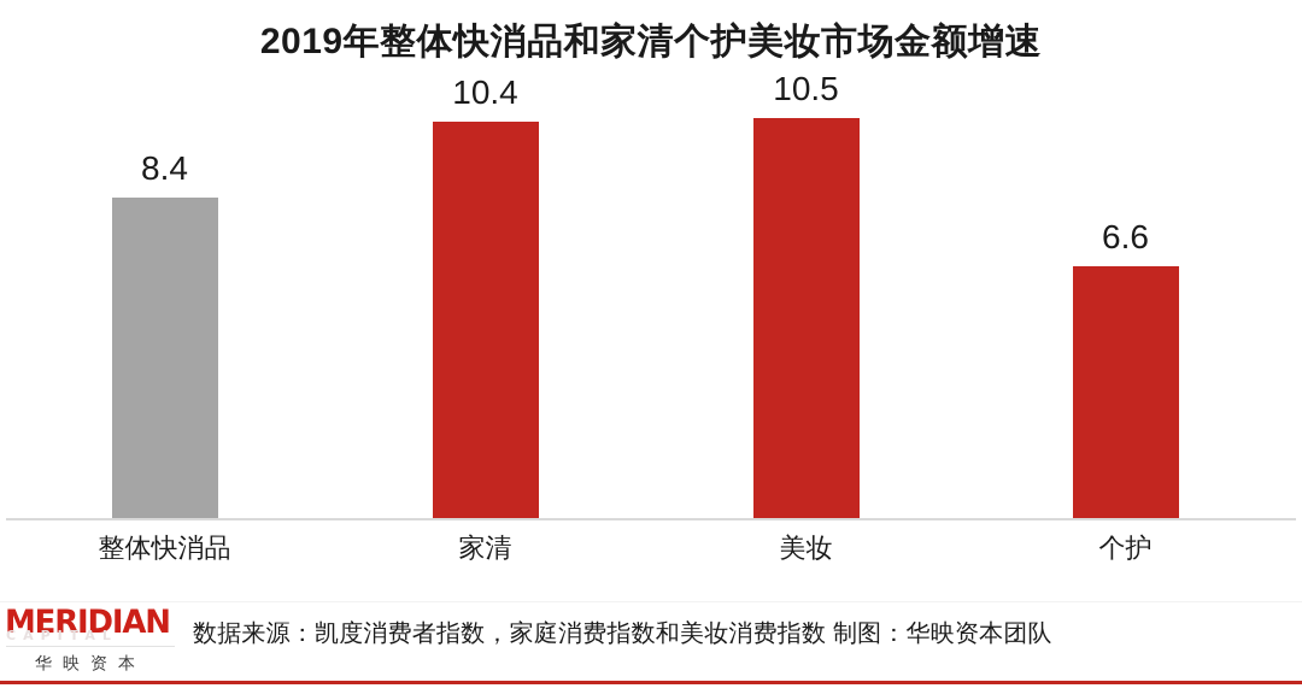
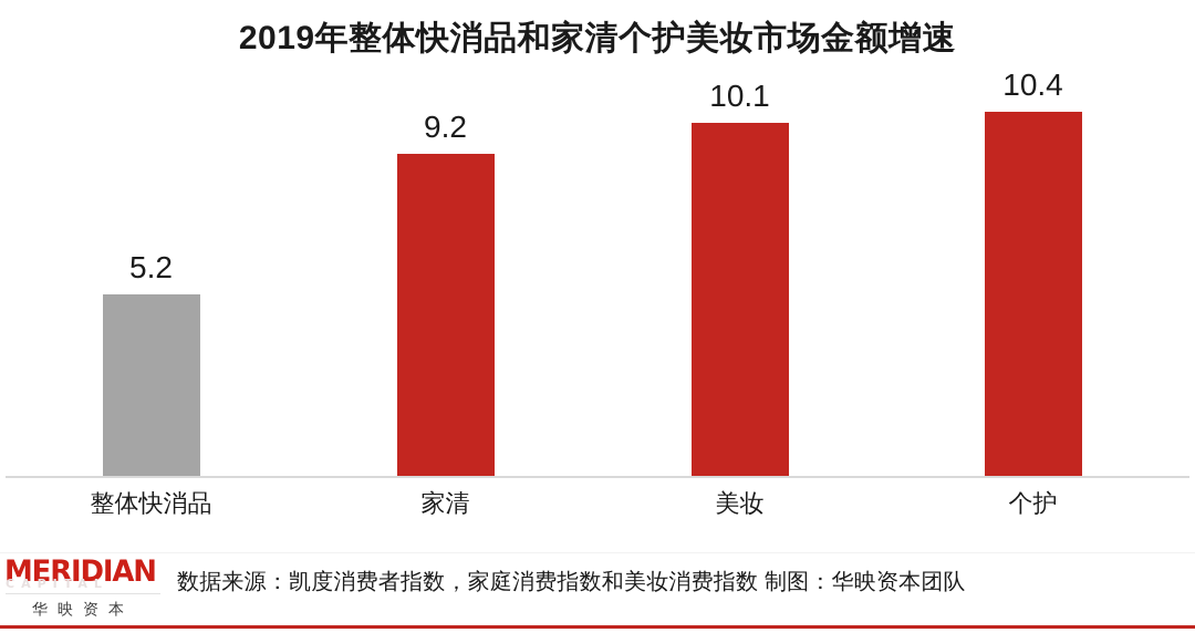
整体快消品: 8.4 -> 5.2
家清: 10.4 -> 9.2
美妆: 10.5 -> 10.1
个护: 6.6 -> 10.4
